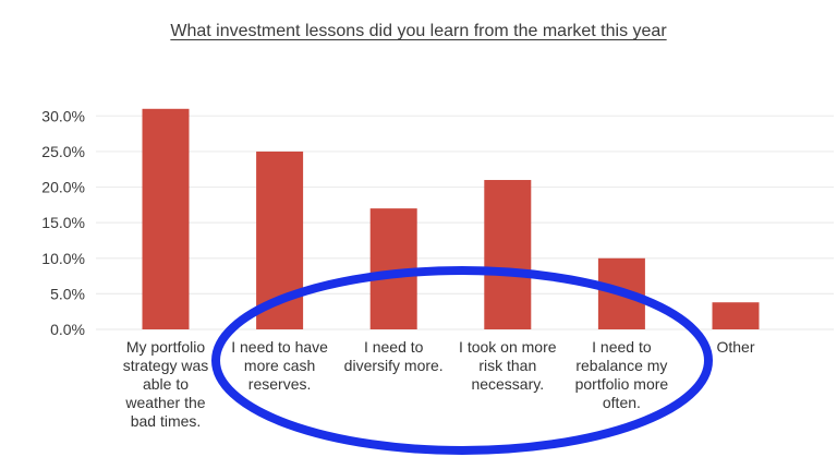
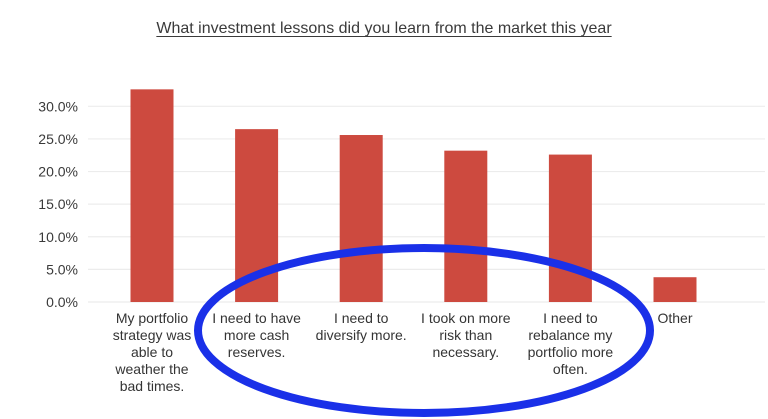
My portfolio strategy was able to weather the bad times.: 31% -> 33%
I need to have more cash reserves.: 25% -> 26%
I need to diversify more.: 17% -> 26%
I took on more risk than necessary.: 21% -> 23%
I need to rebalance my portfolio more often.: 10% -> 23%
